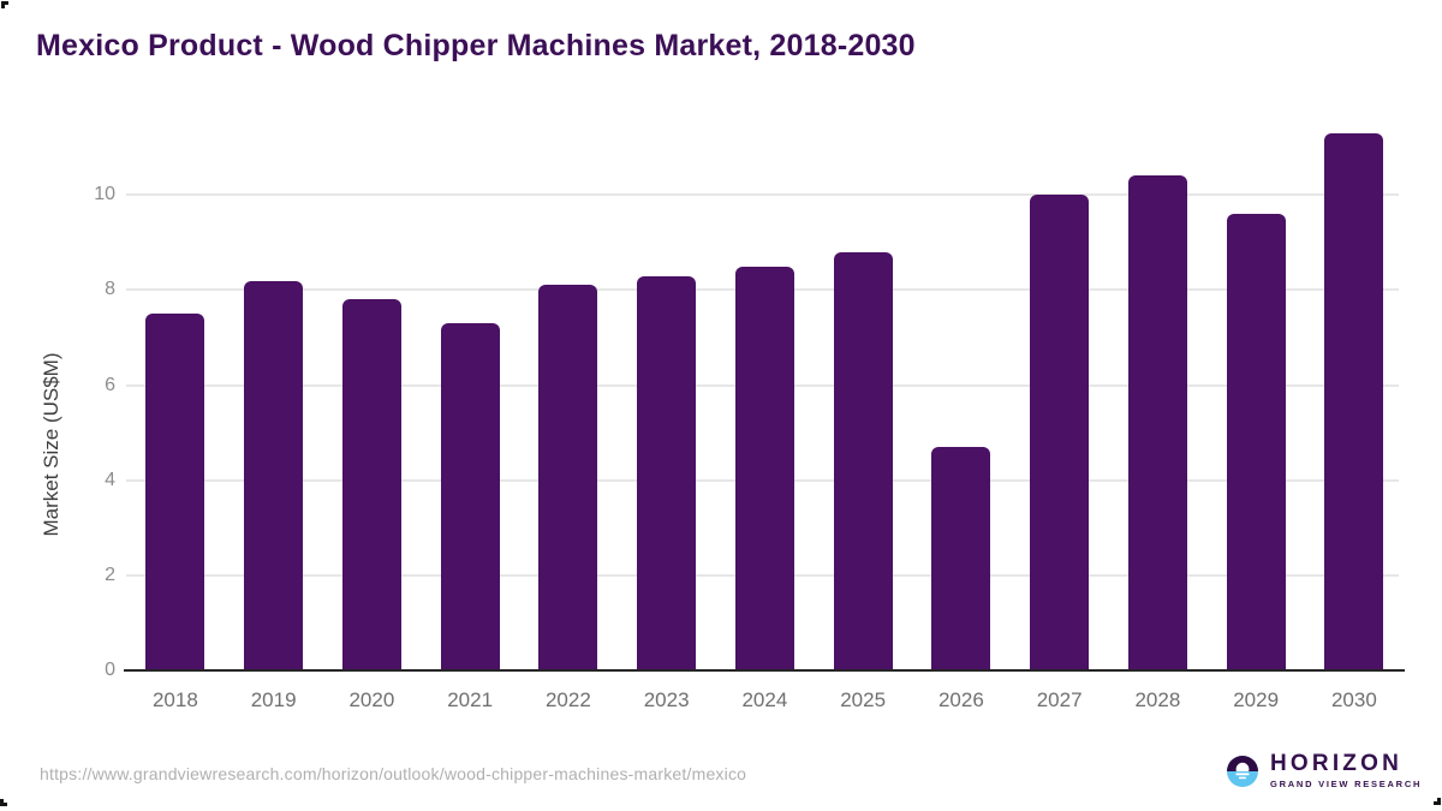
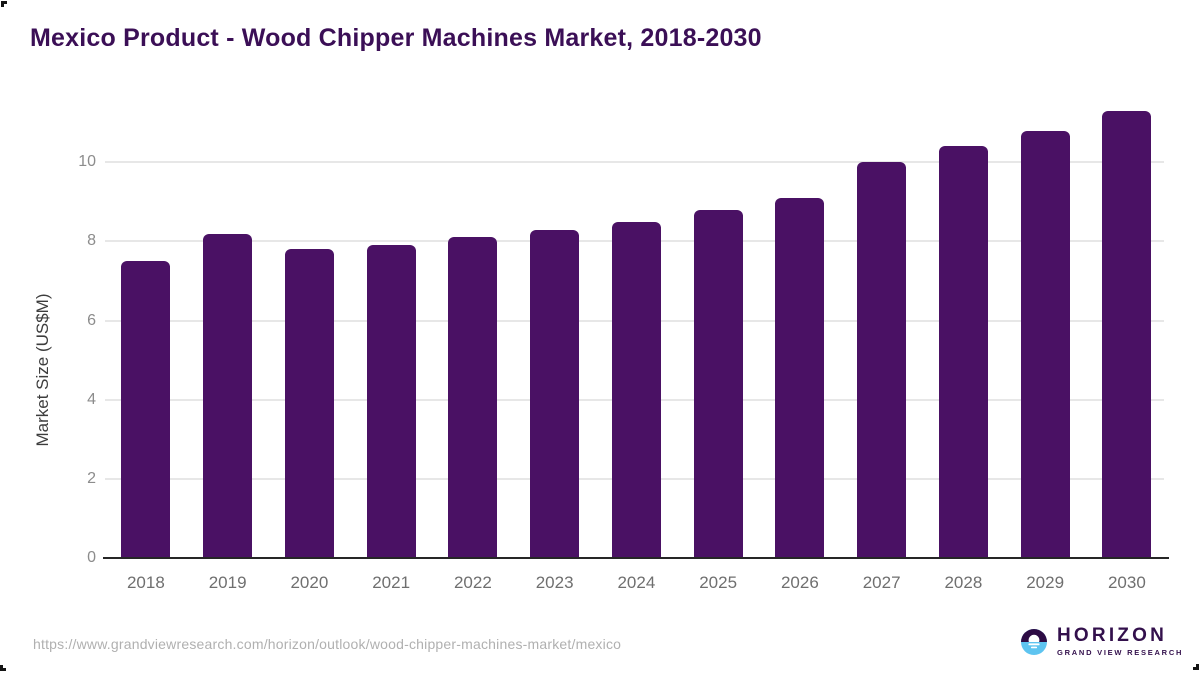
2021: 7.3 -> 7.9
2026: 4.7 -> 9.1
2029: 9.6 -> 10.8
